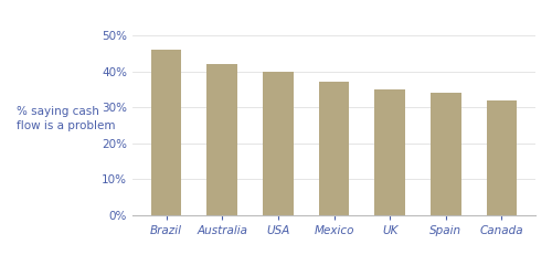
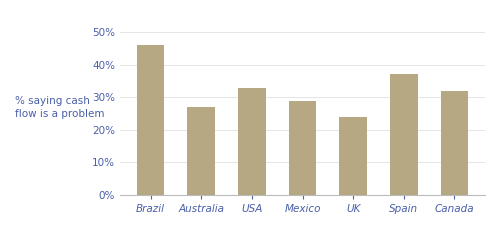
Australia: 42% -> 27%
USA: 40% -> 33%
Mexico: 37% -> 29%
UK: 35% -> 24%
Spain: 34% -> 37%
